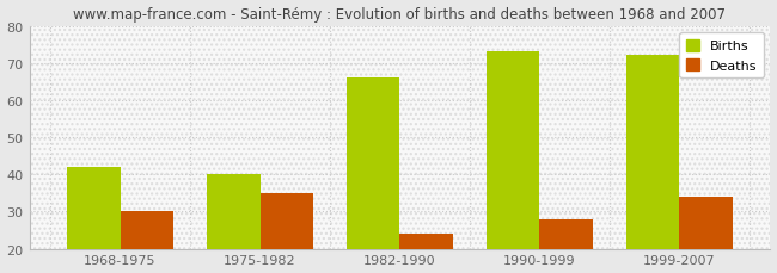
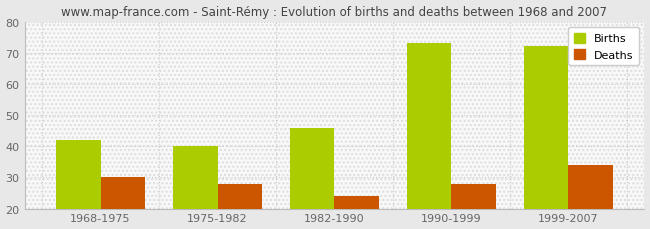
Deaths/1975-1982: 35 -> 28
Births/1982-1990: 66 -> 46
